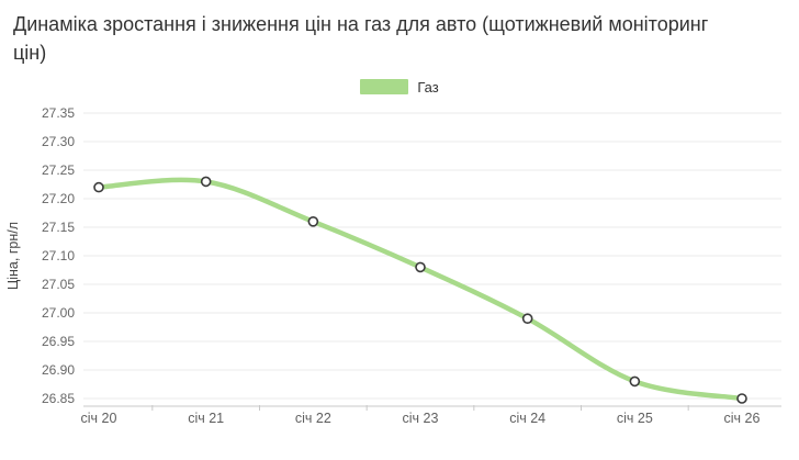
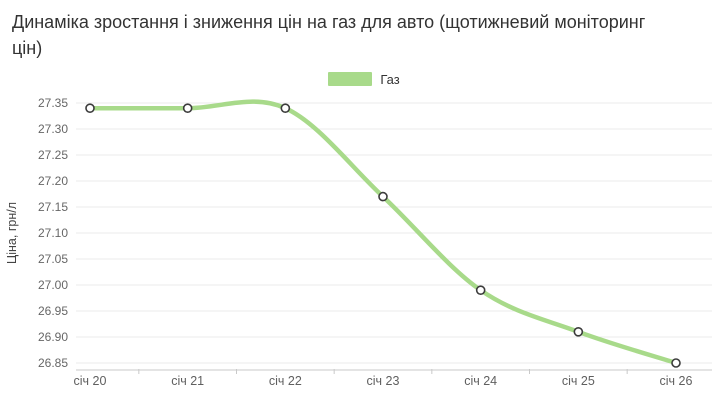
січ 20: 27.22 -> 27.34
січ 21: 27.23 -> 27.34
січ 22: 27.16 -> 27.34
січ 23: 27.08 -> 27.17
січ 25: 26.88 -> 26.91
